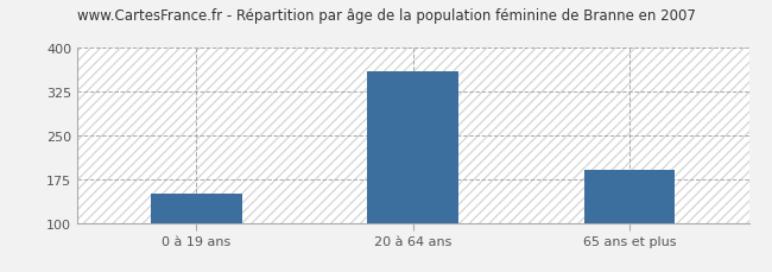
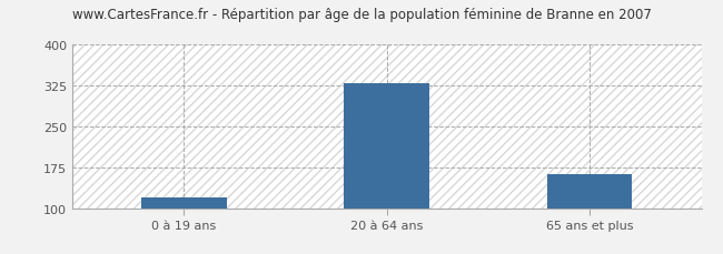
0 à 19 ans: 150 -> 120
20 à 64 ans: 360 -> 330
65 ans et plus: 190 -> 163
